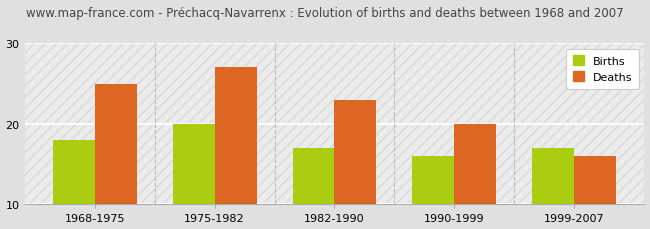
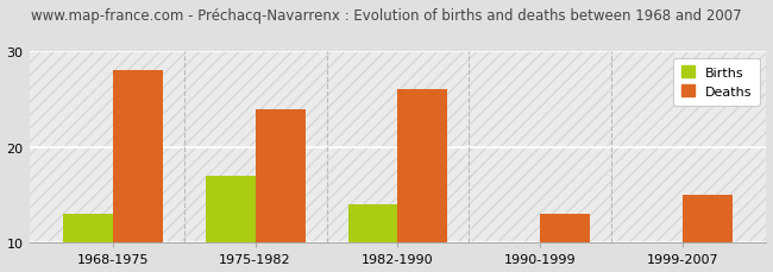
Births/1968-1975: 18 -> 13
Deaths/1968-1975: 25 -> 28
Births/1975-1982: 20 -> 17
Deaths/1975-1982: 27 -> 24
Births/1982-1990: 17 -> 14
Deaths/1982-1990: 23 -> 26
Births/1990-1999: 16 -> 10
Deaths/1990-1999: 20 -> 13
Births/1999-2007: 17 -> 10
Deaths/1999-2007: 16 -> 15
